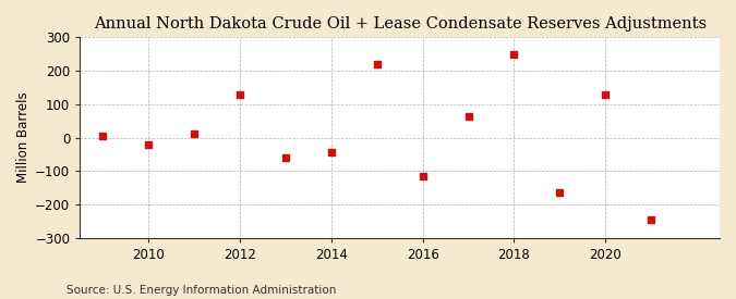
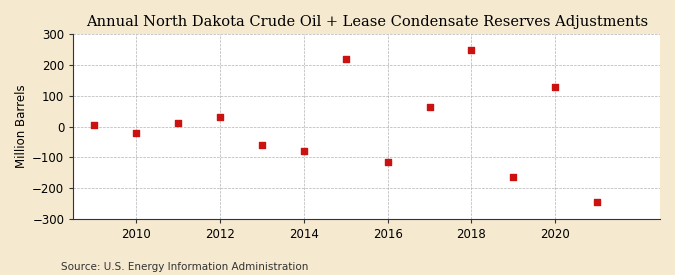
2012: 130 -> 30
2014: -45 -> -80
